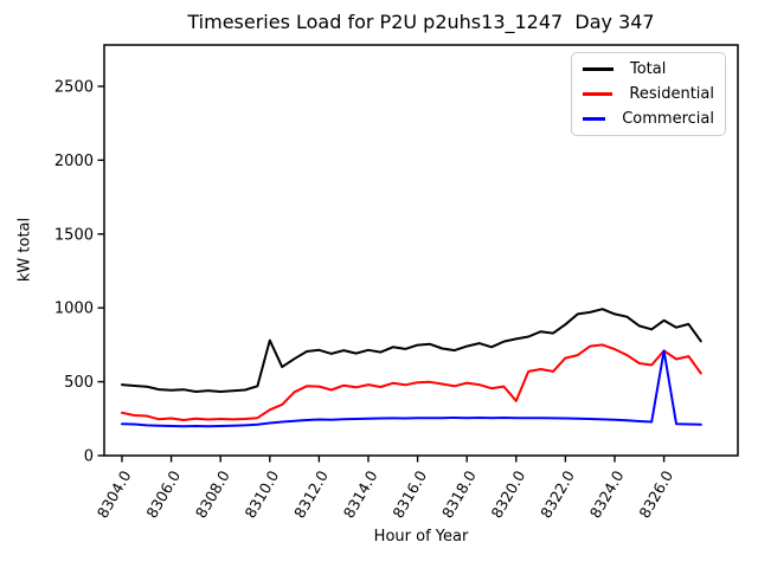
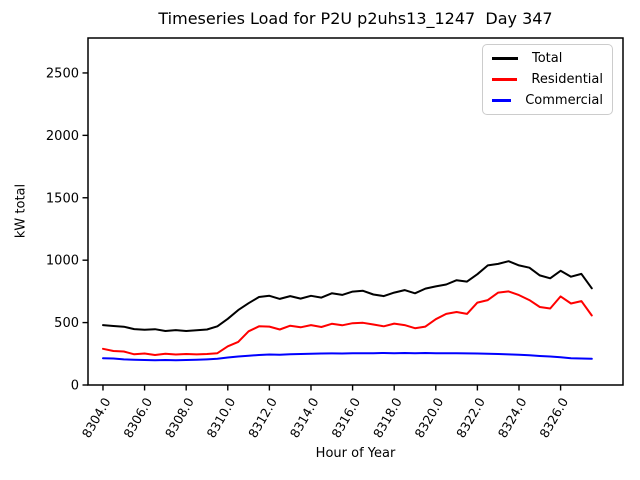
Total/8310.0: 780 -> 530
Residential/8320.0: 370 -> 530
Commercial/8326.0: 710 -> 220
